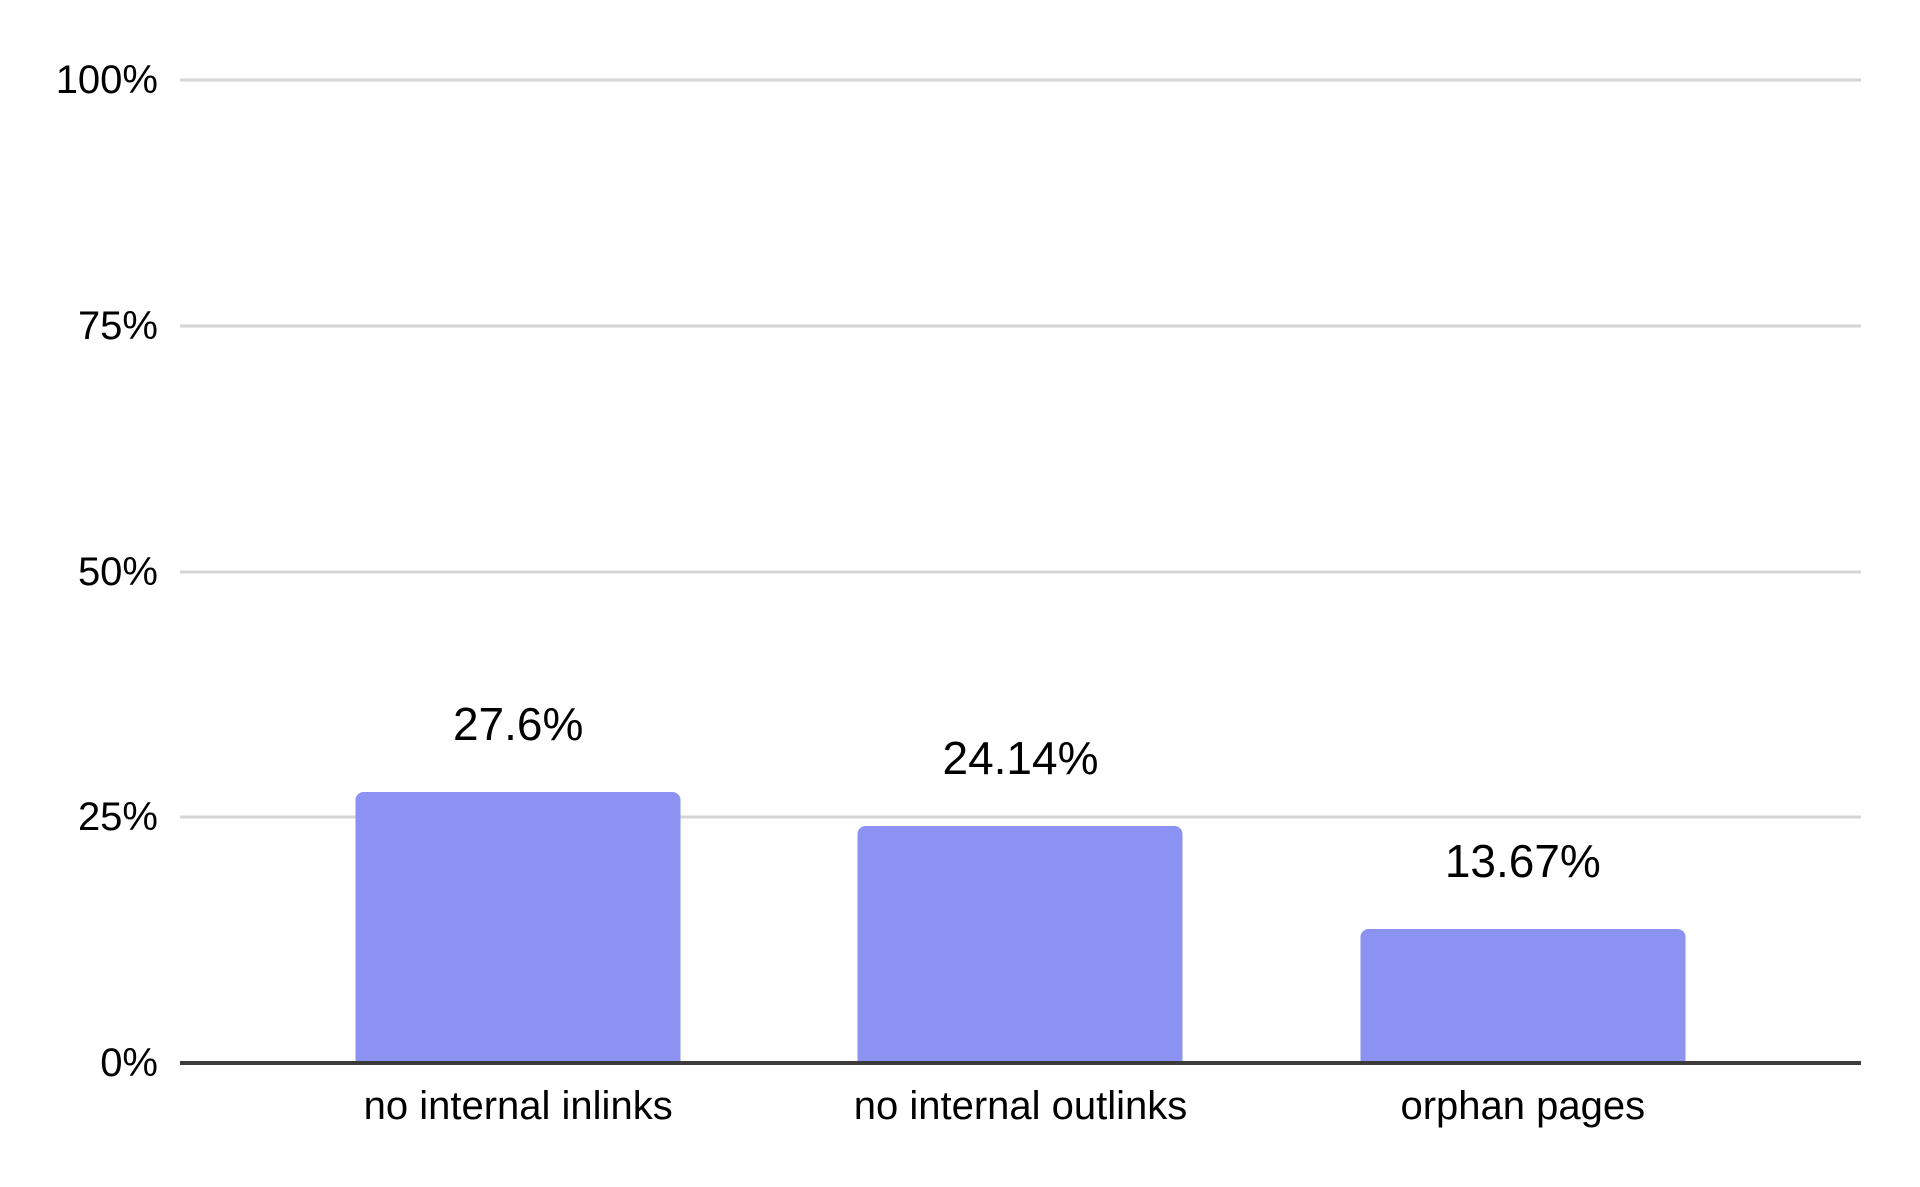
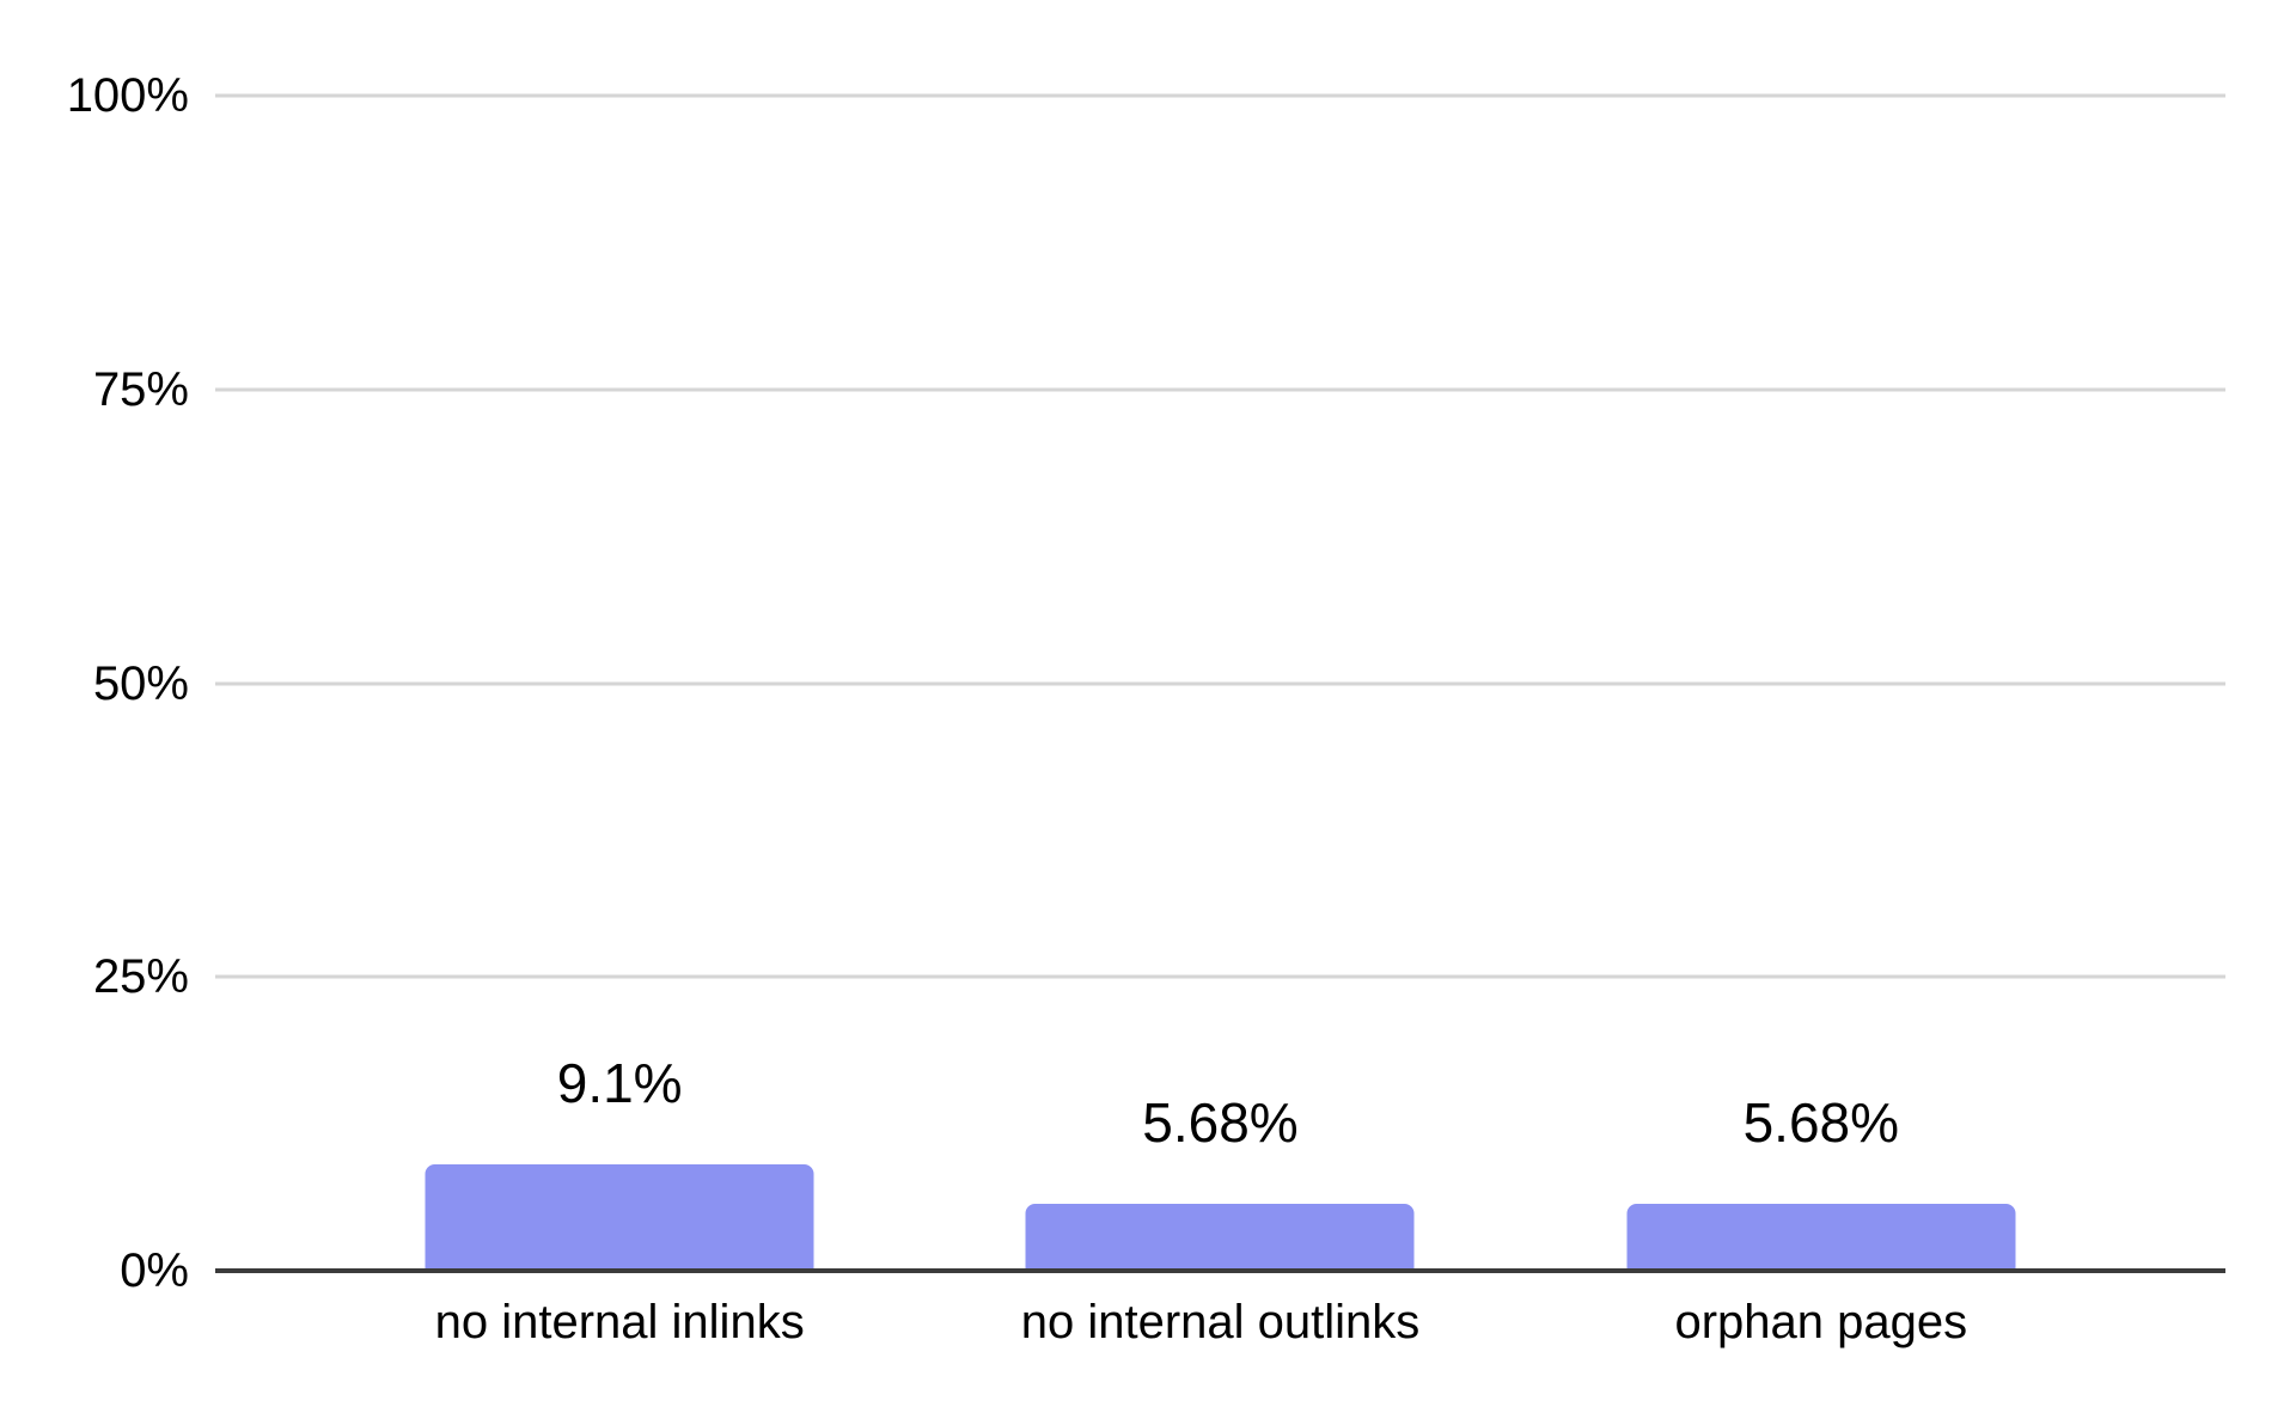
no internal inlinks: 27.6% -> 9.1%
no internal outlinks: 24.14% -> 5.68%
orphan pages: 13.67% -> 5.68%
